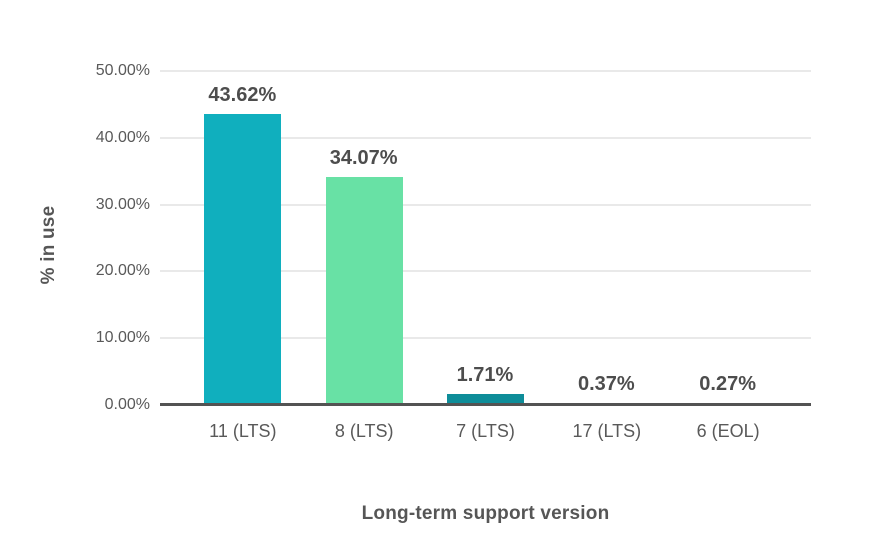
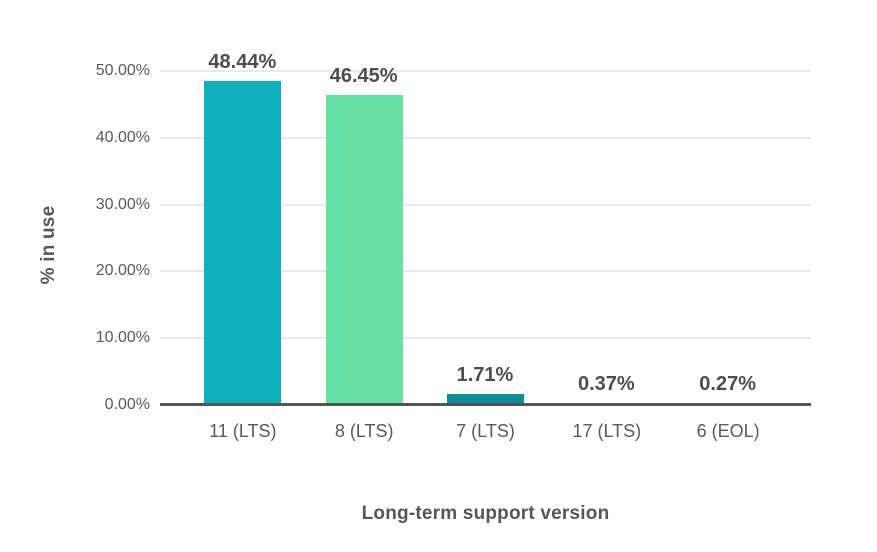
11 (LTS): 43.62% -> 48.44%
8 (LTS): 34.07% -> 46.45%
